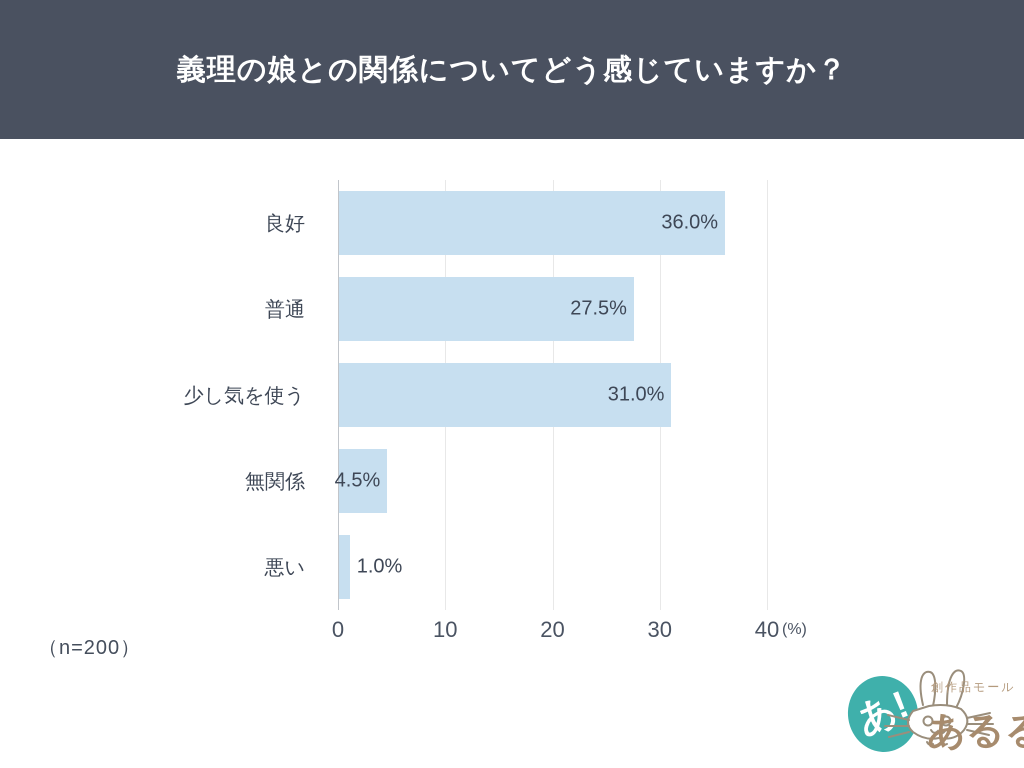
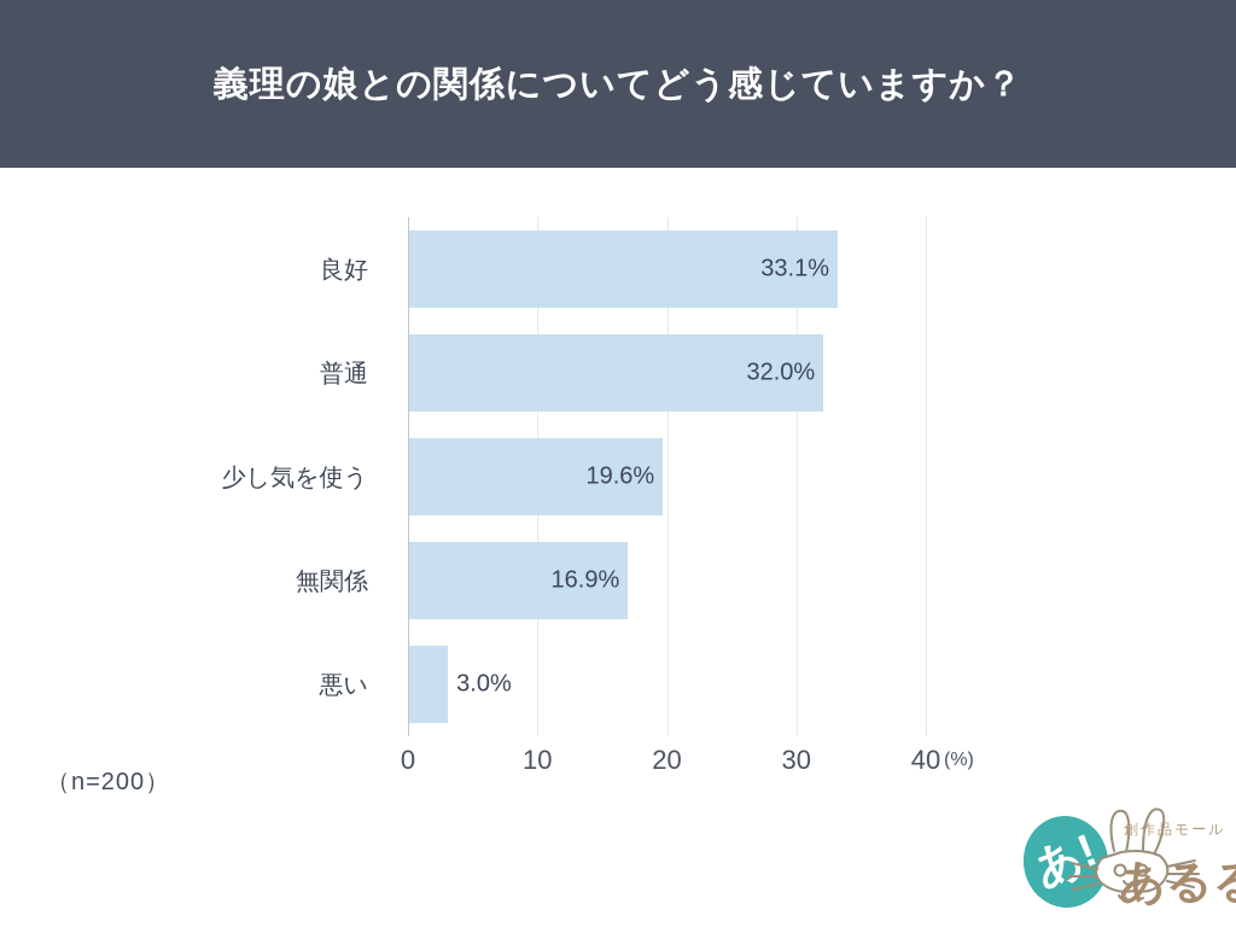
良好: 36.0% -> 33.1%
普通: 27.5% -> 32.0%
少し気を使う: 31.0% -> 19.6%
無関係: 4.5% -> 16.9%
悪い: 1.0% -> 3.0%
